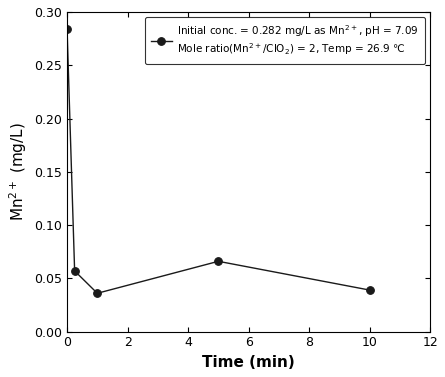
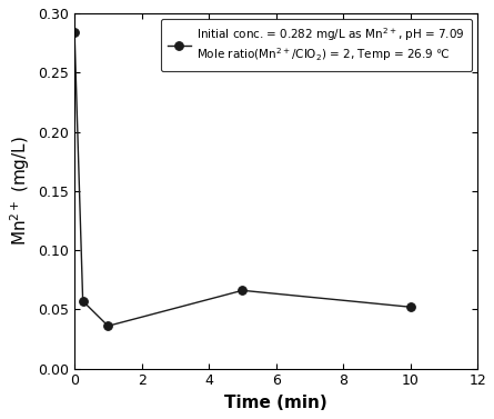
10: 0.039 -> 0.052
